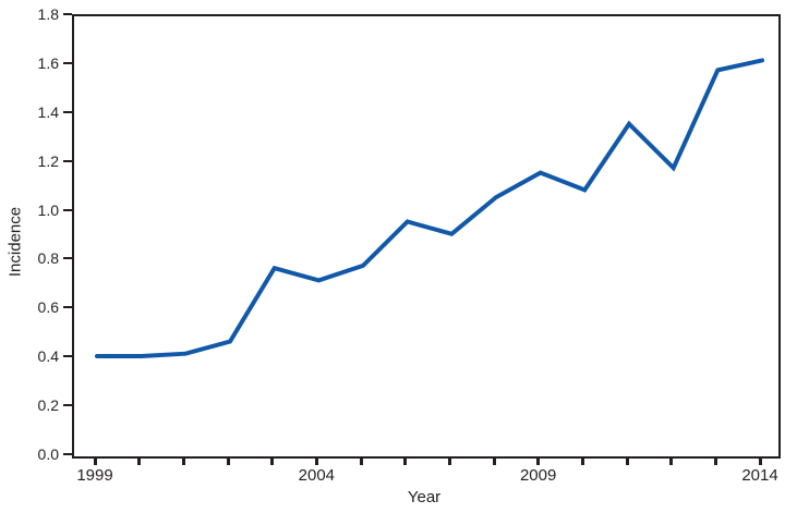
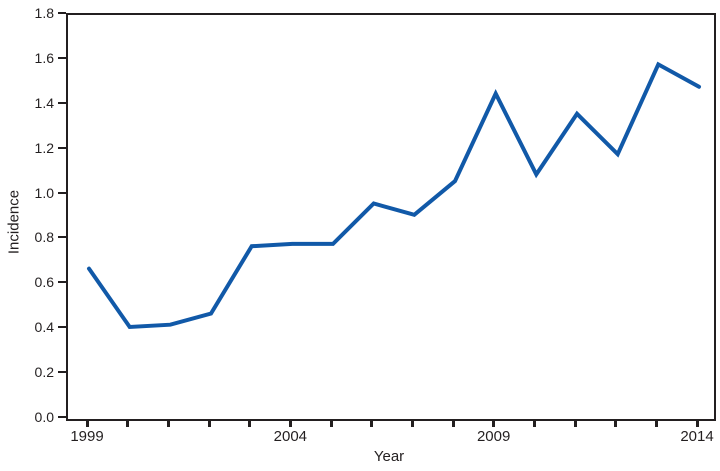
1999: 0.41 -> 0.67
2004: 0.72 -> 0.78
2009: 1.16 -> 1.45
2014: 1.62 -> 1.48
